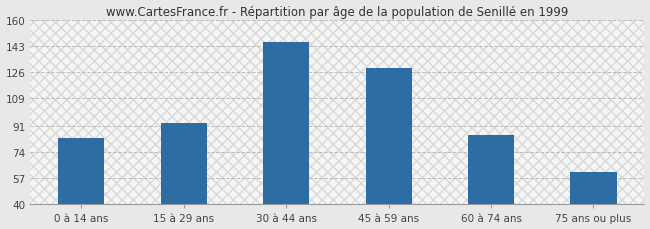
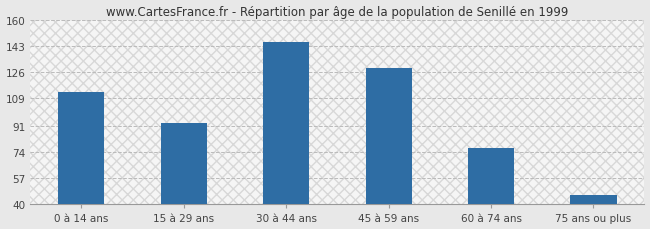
0 à 14 ans: 83 -> 113
60 à 74 ans: 85 -> 77
75 ans ou plus: 61 -> 46
